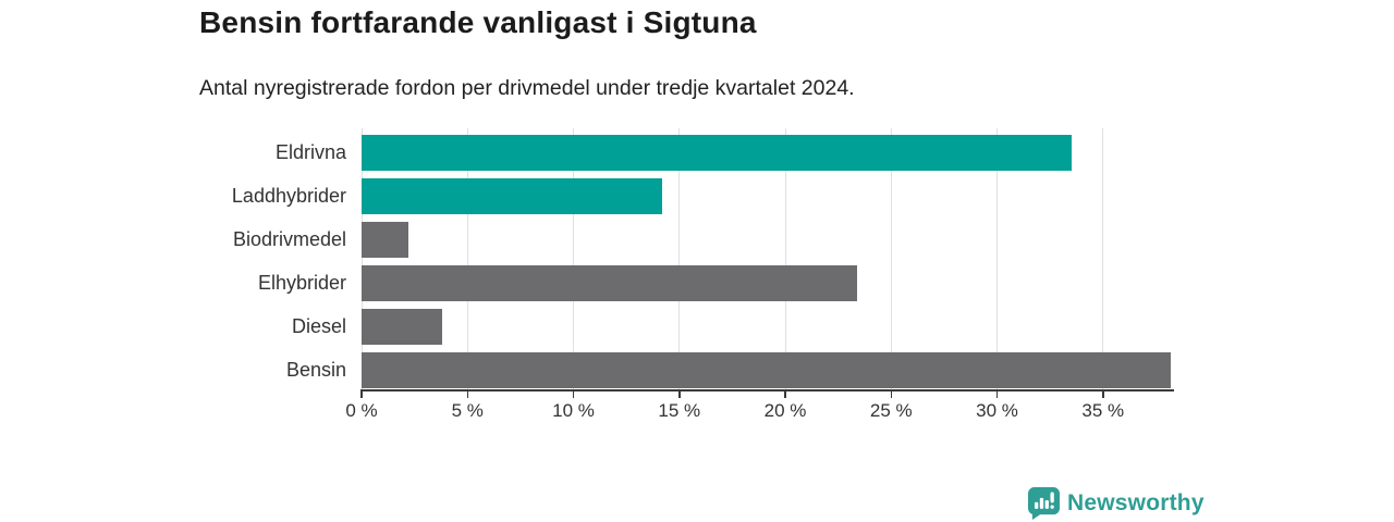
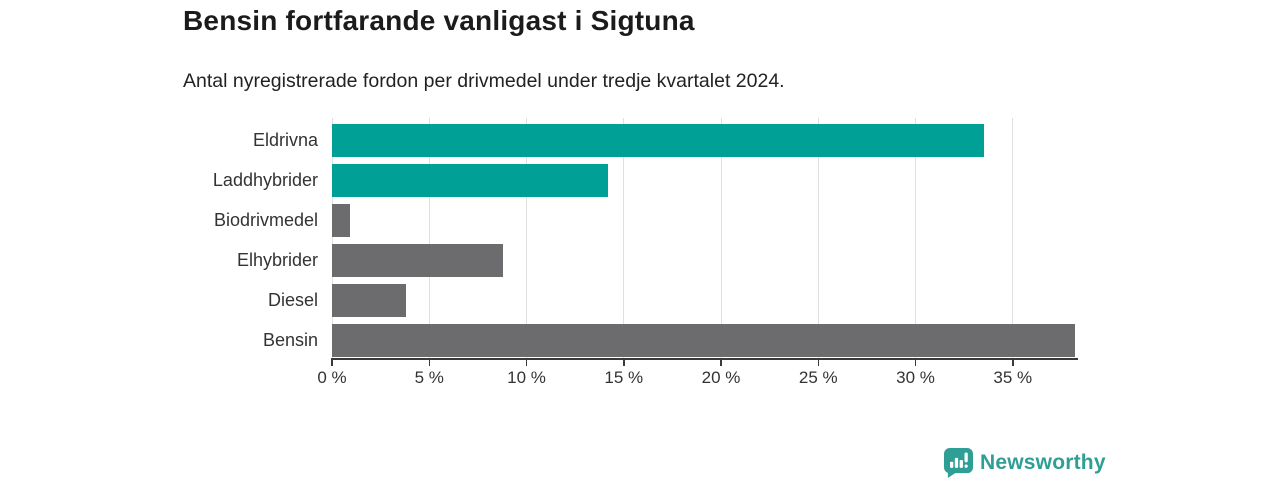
Biodrivmedel: 2.2% -> 0.9%
Elhybrider: 23.4% -> 8.8%
